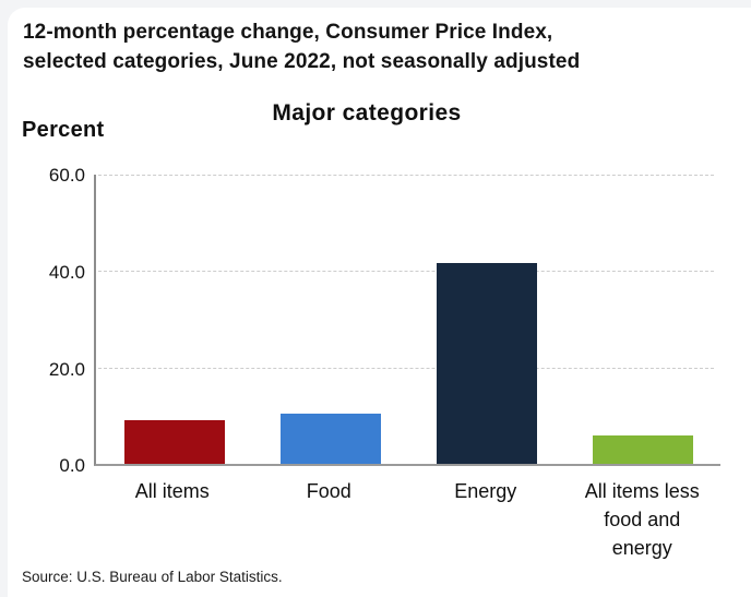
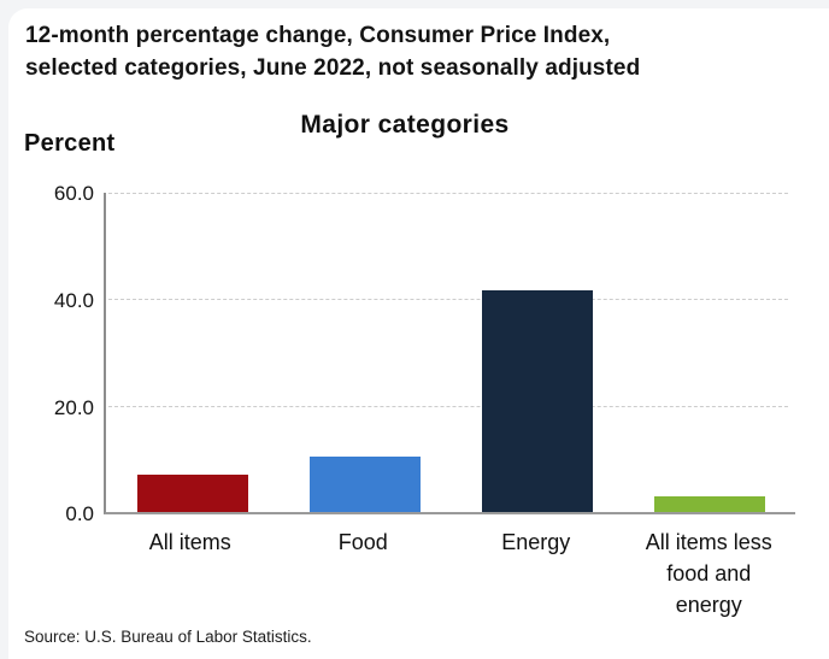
All items: 9 -> 7
All items less food and energy: 6 -> 3
